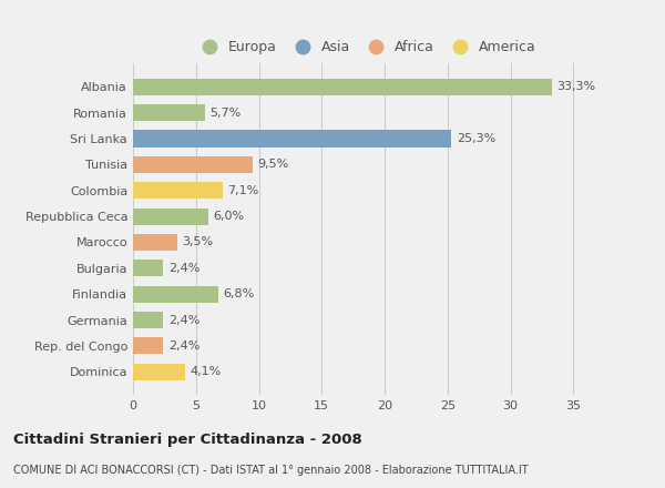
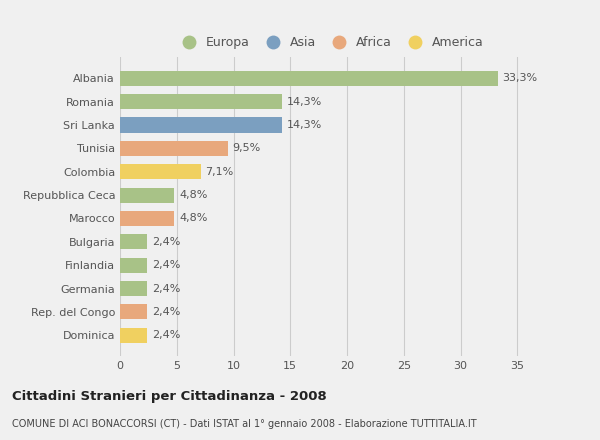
Romania: 5,7% -> 14,3%
Sri Lanka: 25,3% -> 14,3%
Repubblica Ceca: 6,0% -> 4,8%
Marocco: 3,5% -> 4,8%
Finlandia: 6,8% -> 2,4%
Dominica: 4,1% -> 2,4%
